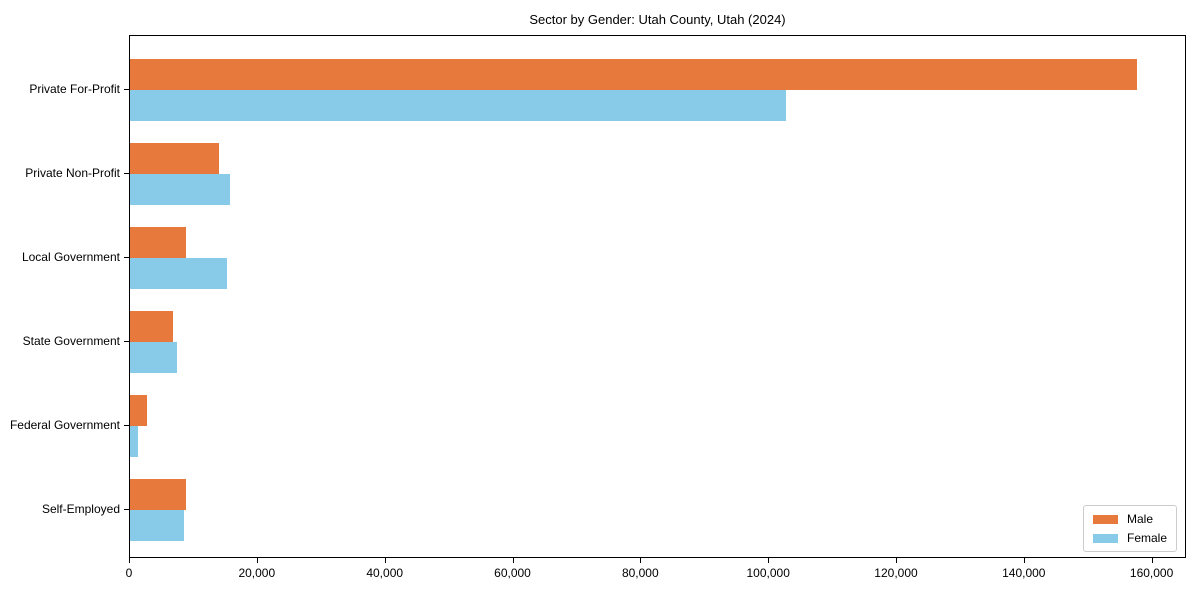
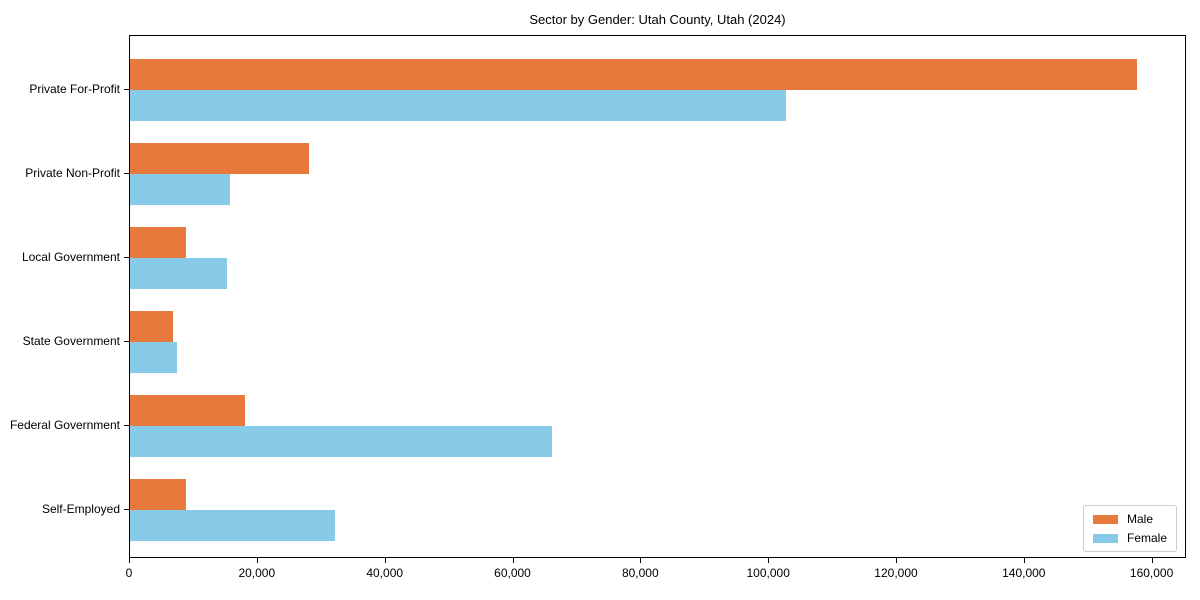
Male/Private Non-Profit: 14000 -> 28000
Male/Federal Government: 3000 -> 18000
Female/Federal Government: 1000 -> 66000
Female/Self-Employed: 8000 -> 32000
